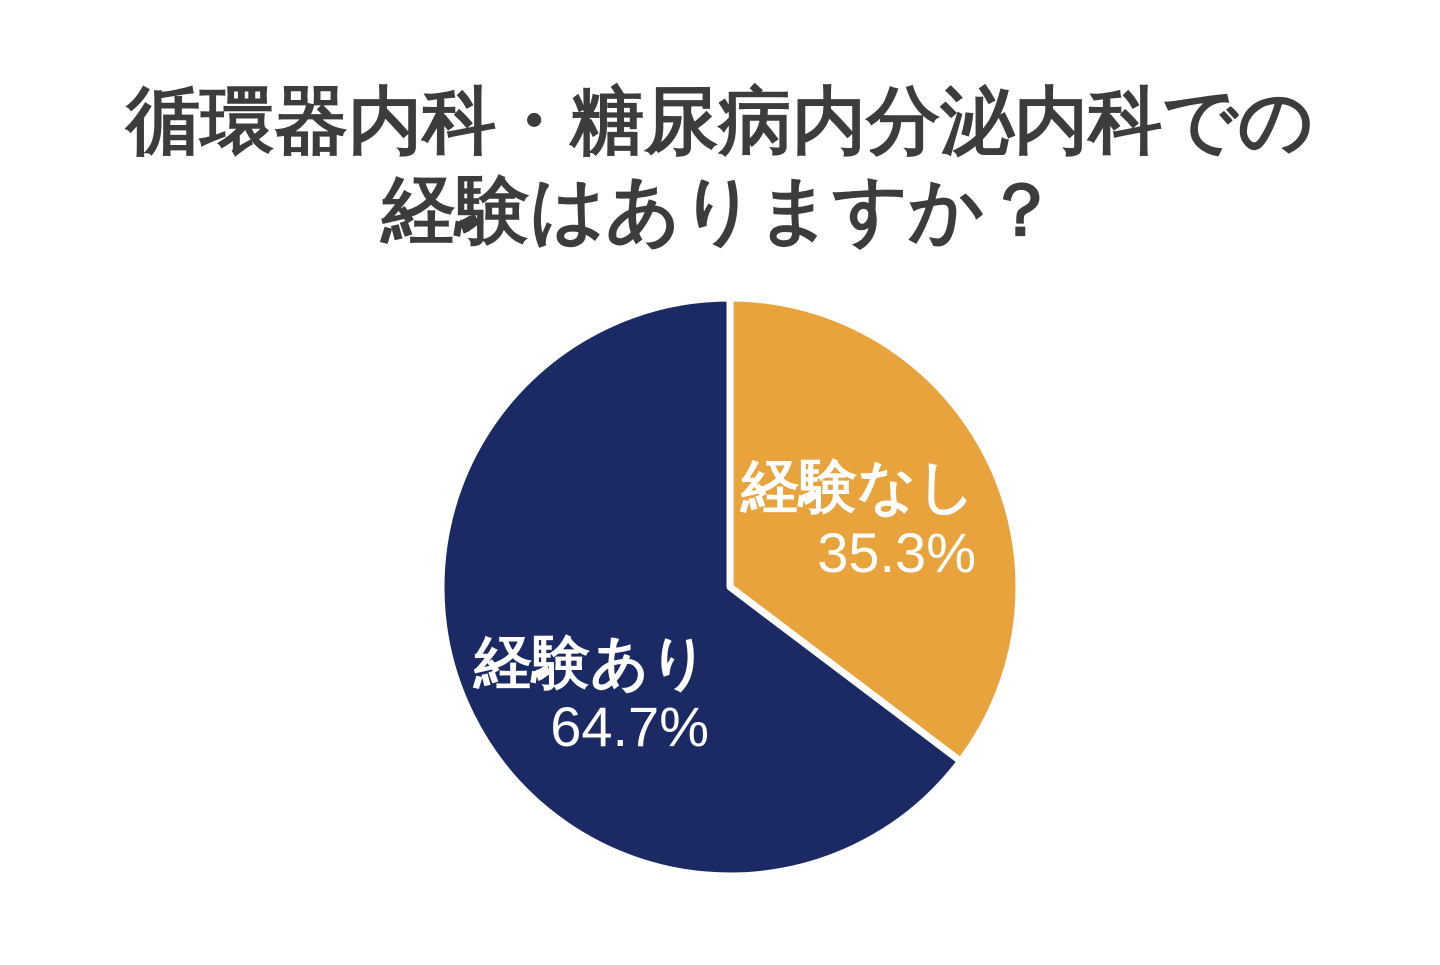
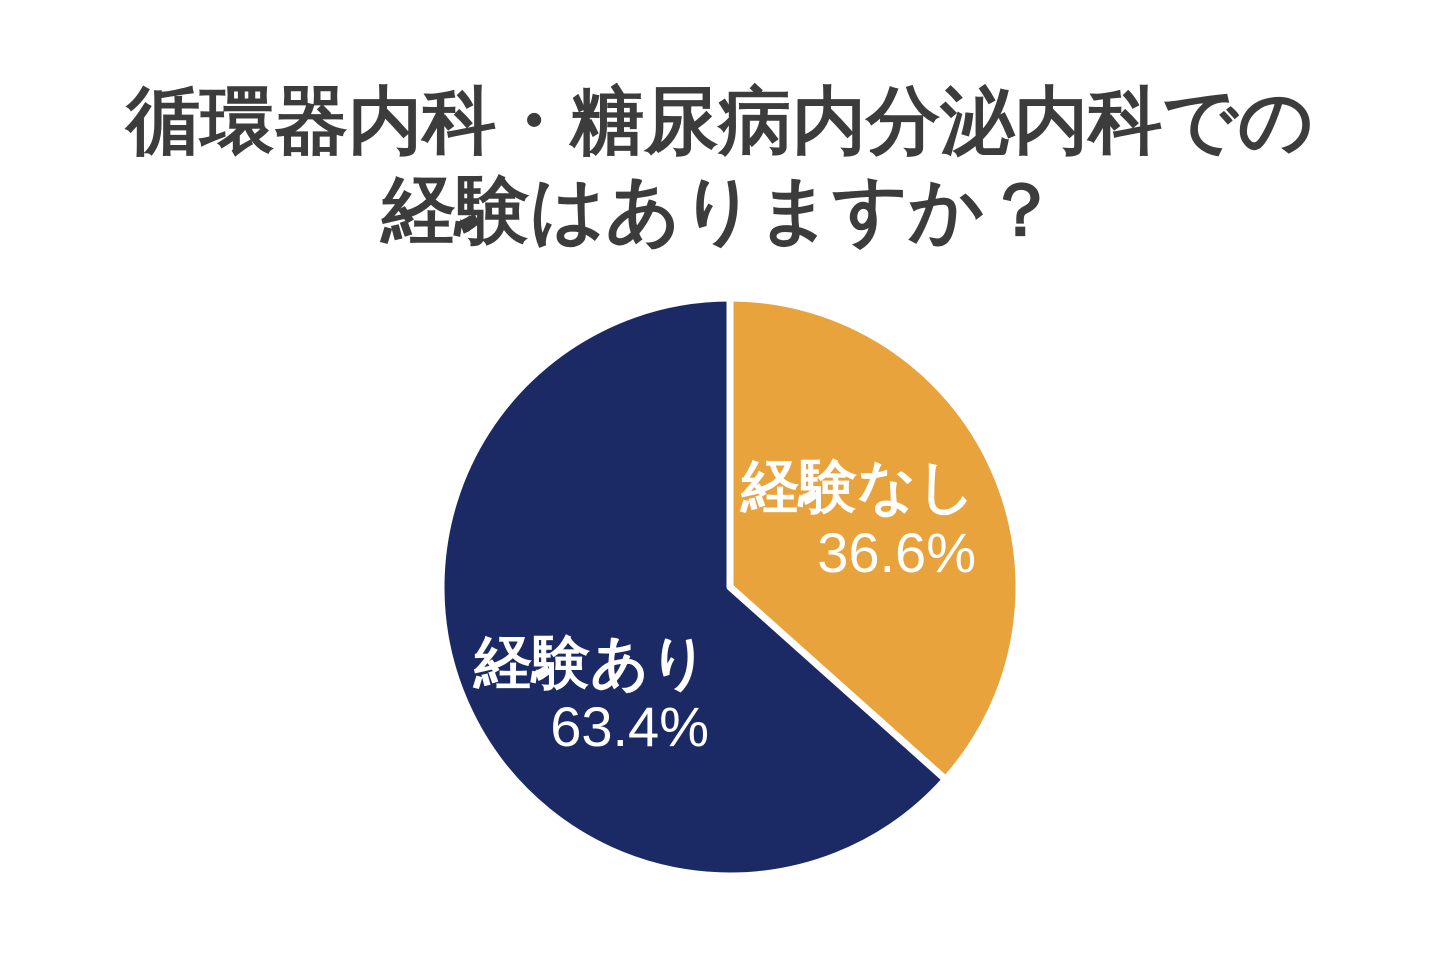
経験なし: 35.3% -> 36.6%
経験あり: 64.7% -> 63.4%
